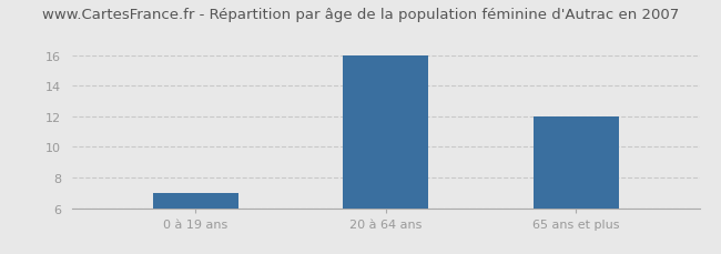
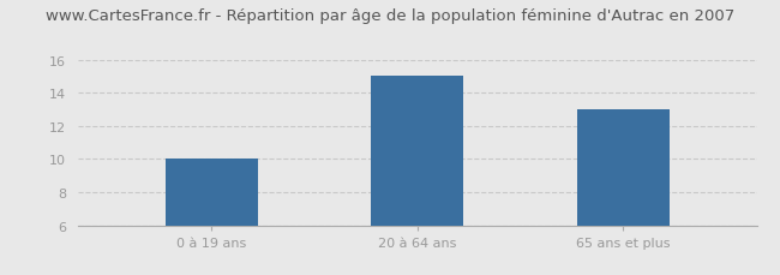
0 à 19 ans: 7 -> 10
20 à 64 ans: 16 -> 15
65 ans et plus: 12 -> 13
